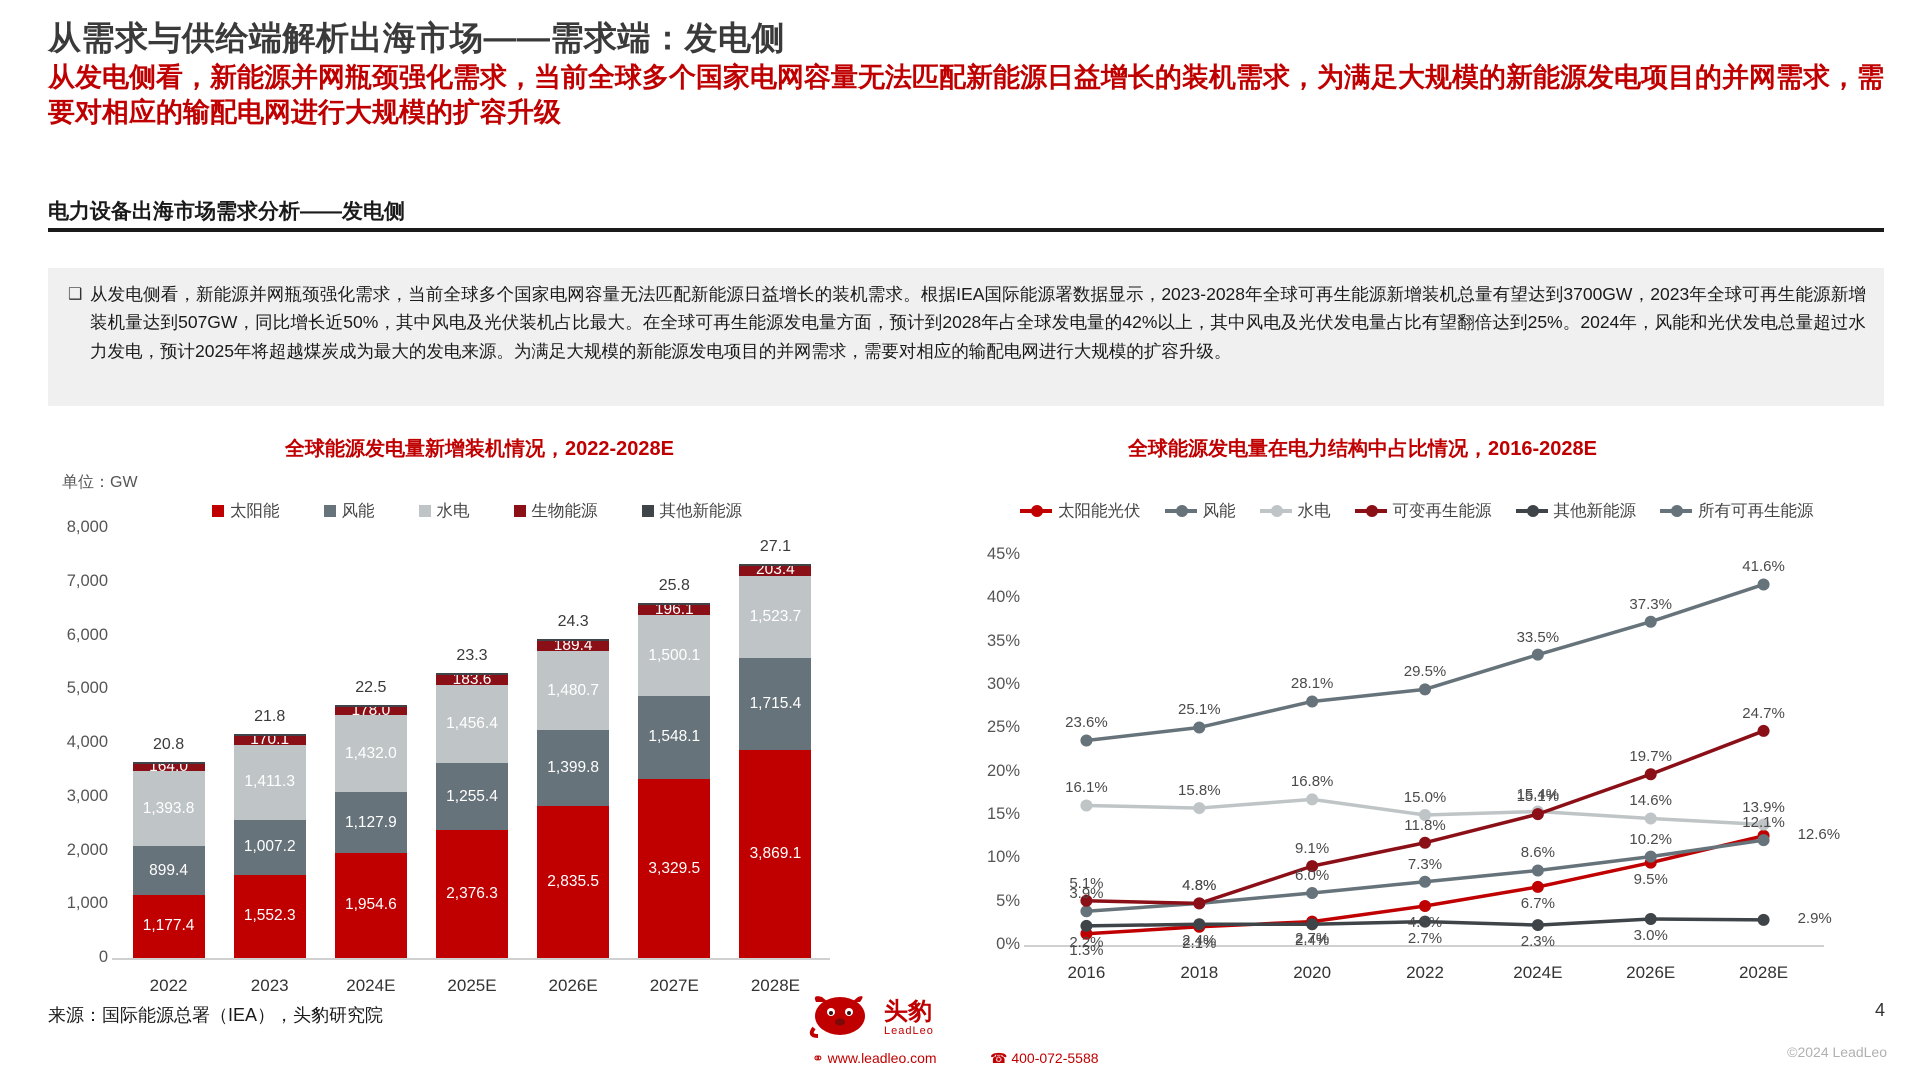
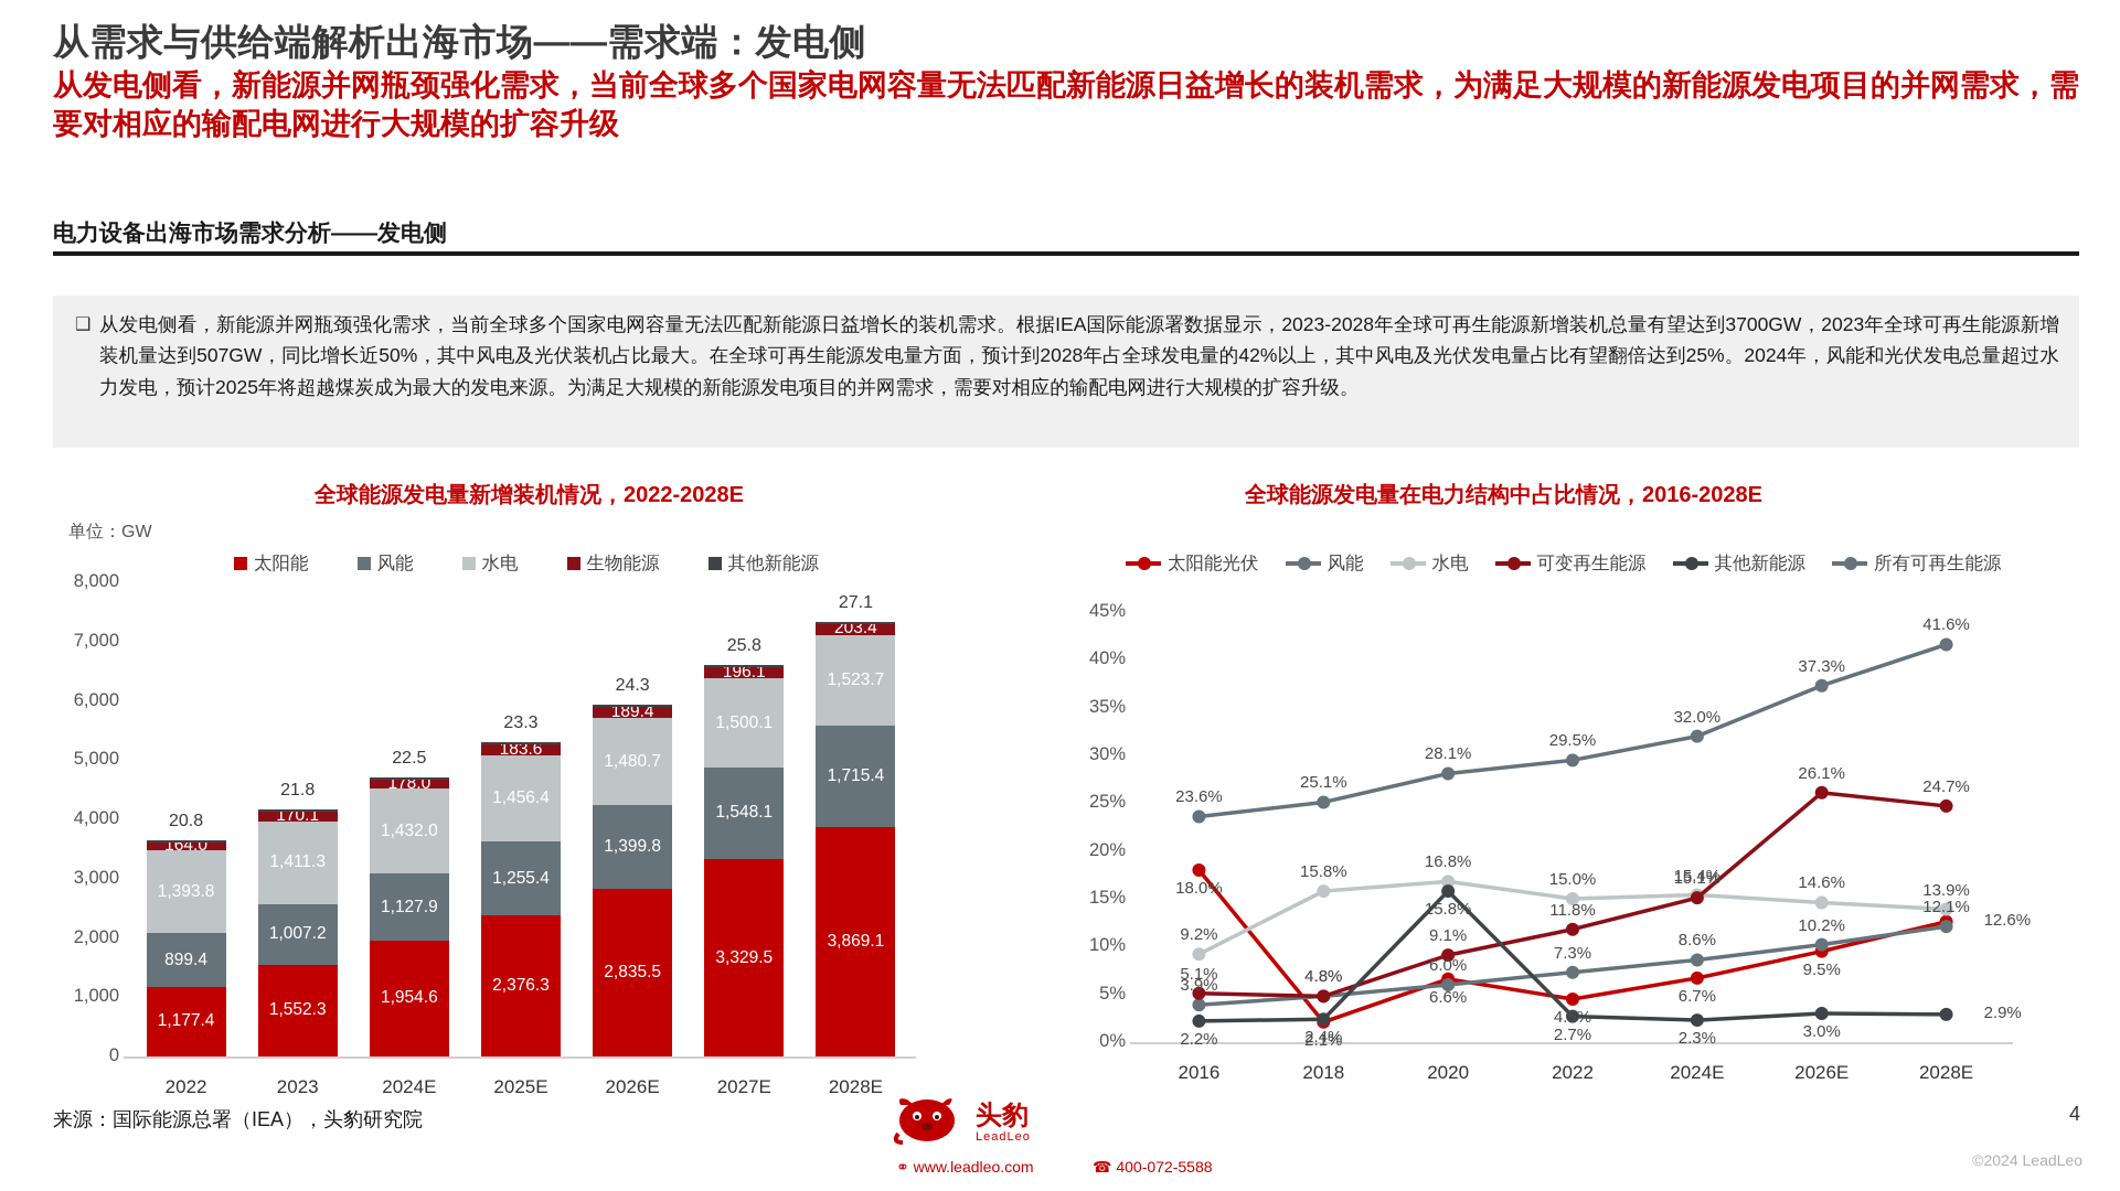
全球能源发电量在电力结构中占比情况，2016-2028E/太阳能光伏/2016: 1.3% -> 18.0%
全球能源发电量在电力结构中占比情况，2016-2028E/水电/2016: 16.1% -> 9.2%
全球能源发电量在电力结构中占比情况，2016-2028E/太阳能光伏/2020: 2.7% -> 6.6%
全球能源发电量在电力结构中占比情况，2016-2028E/其他新能源/2020: 2.4% -> 15.8%
全球能源发电量在电力结构中占比情况，2016-2028E/所有可再生能源/2024E: 33.5% -> 32.0%
全球能源发电量在电力结构中占比情况，2016-2028E/可变再生能源/2026E: 19.7% -> 26.1%
